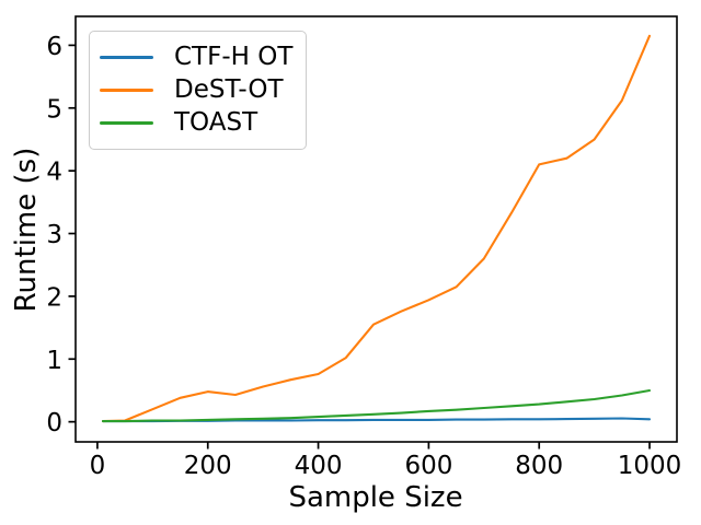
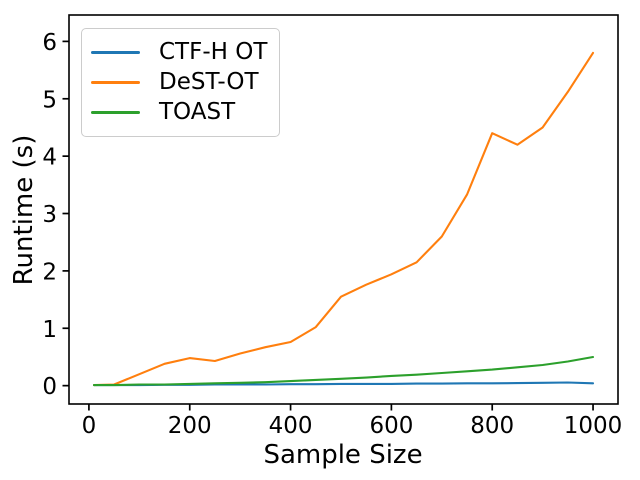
DeST-OT/800: 4.1 -> 4.4
DeST-OT/1000: 6.2 -> 5.8
